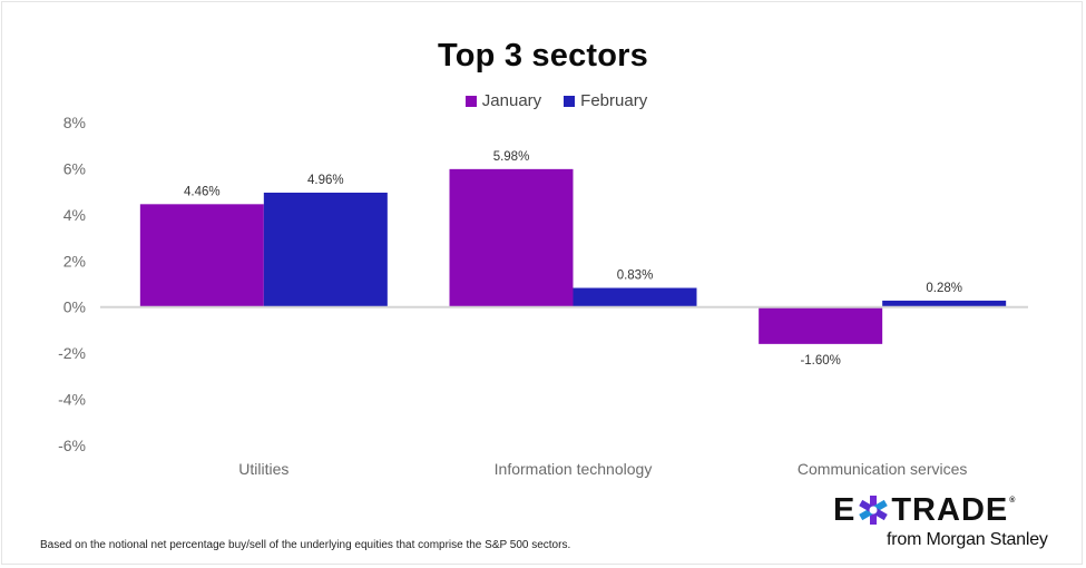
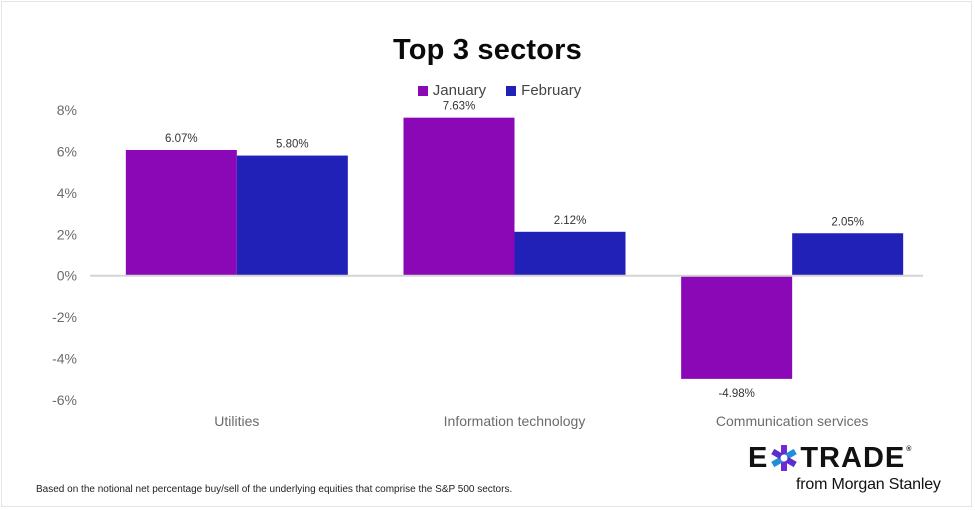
January/Utilities: 4.46% -> 6.07%
February/Utilities: 4.96% -> 5.80%
January/Information technology: 5.98% -> 7.63%
February/Information technology: 0.83% -> 2.12%
January/Communication services: -1.60% -> -4.98%
February/Communication services: 0.28% -> 2.05%
